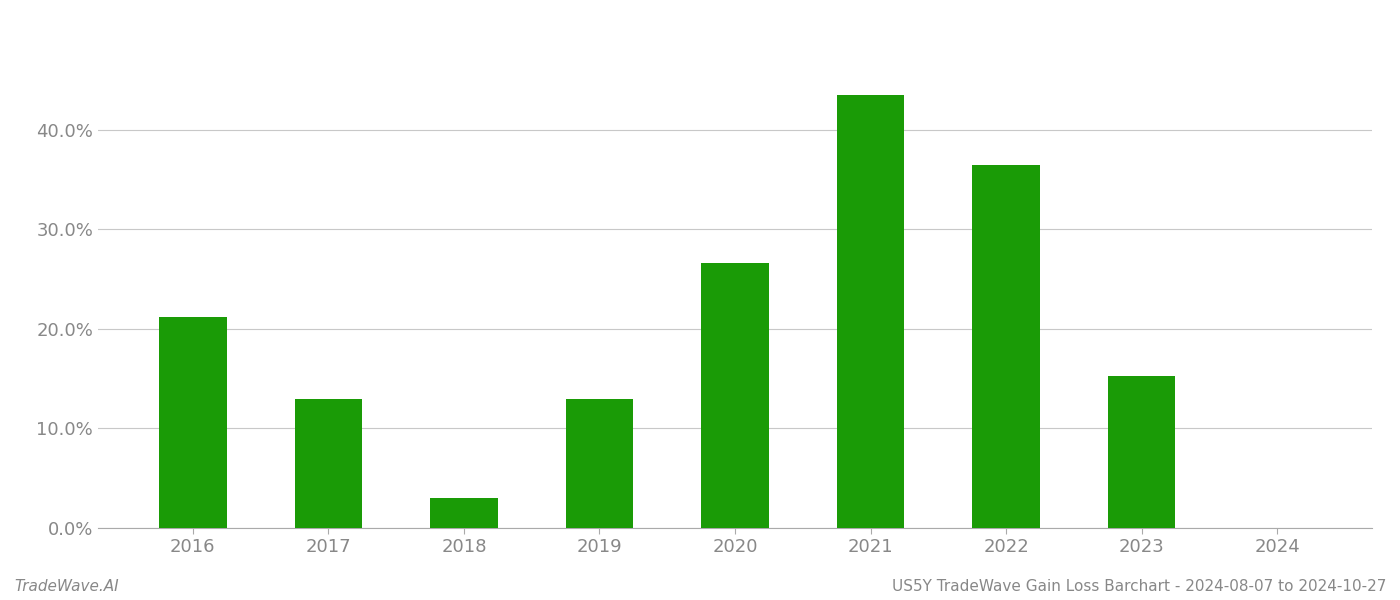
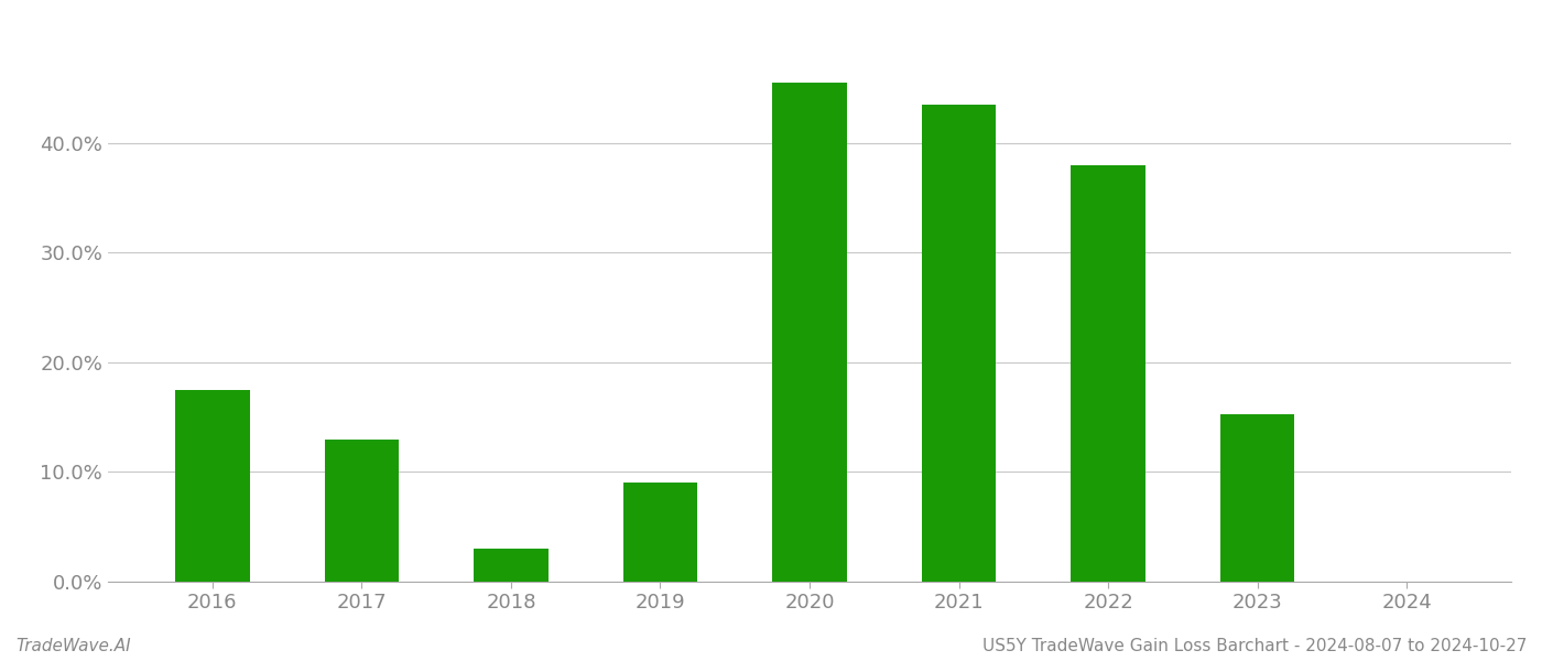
2016: 21.2% -> 17.5%
2019: 13.0% -> 9.0%
2020: 26.6% -> 45.5%
2022: 36.4% -> 38.0%
